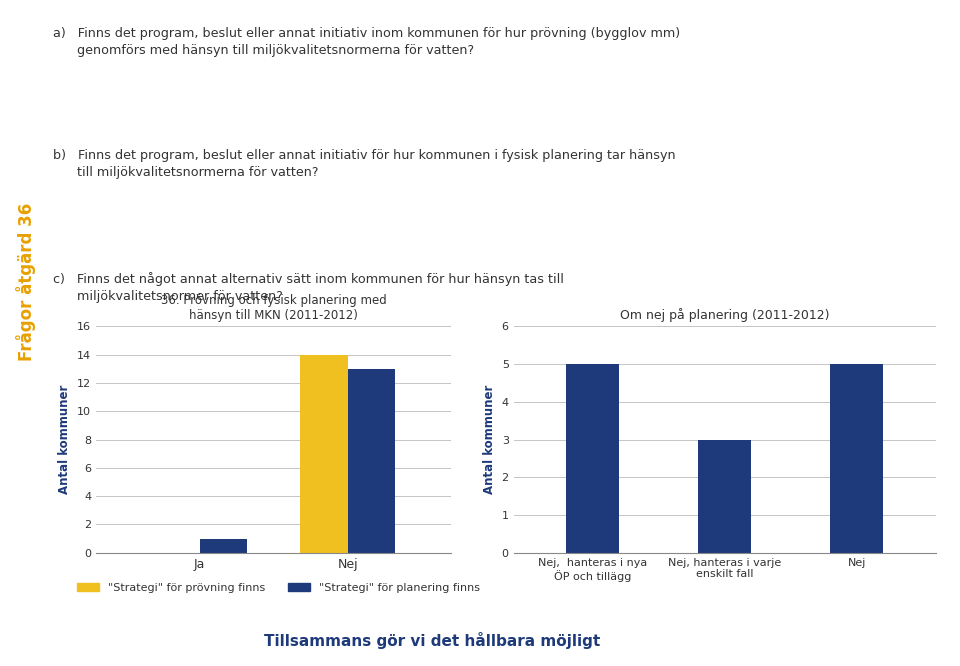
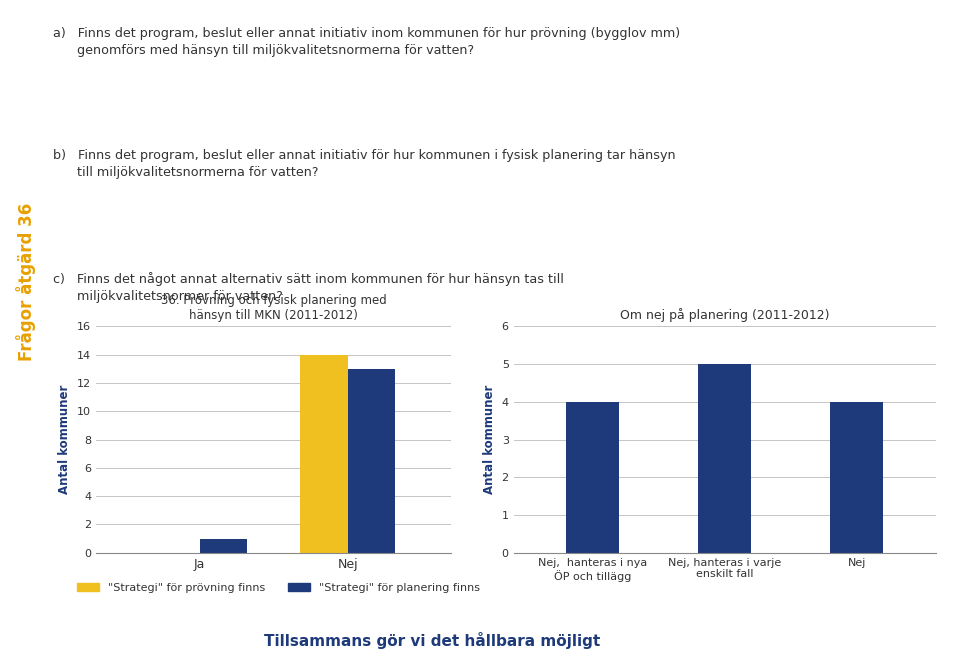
Om nej på planering (2011-2012)/Nej, hanteras i nya ÖP och tillägg: 5 -> 4
Om nej på planering (2011-2012)/Nej, hanteras i varje enskilt fall: 3 -> 5
Om nej på planering (2011-2012)/Nej: 5 -> 4
